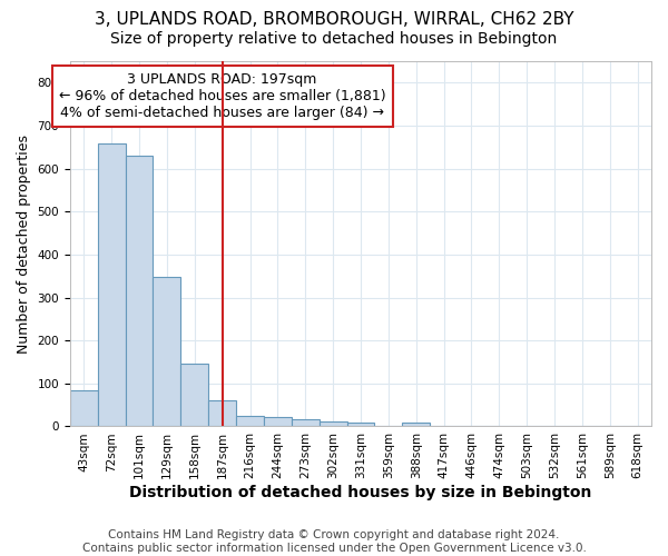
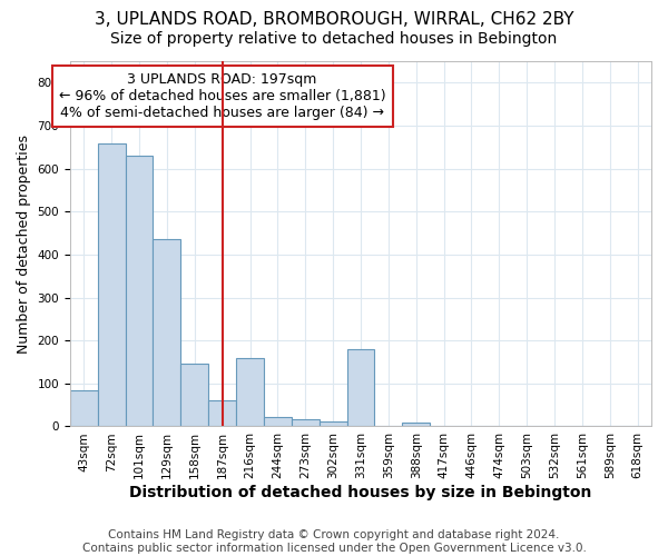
129sqm: 347 -> 435
216sqm: 25 -> 160
331sqm: 8 -> 180
